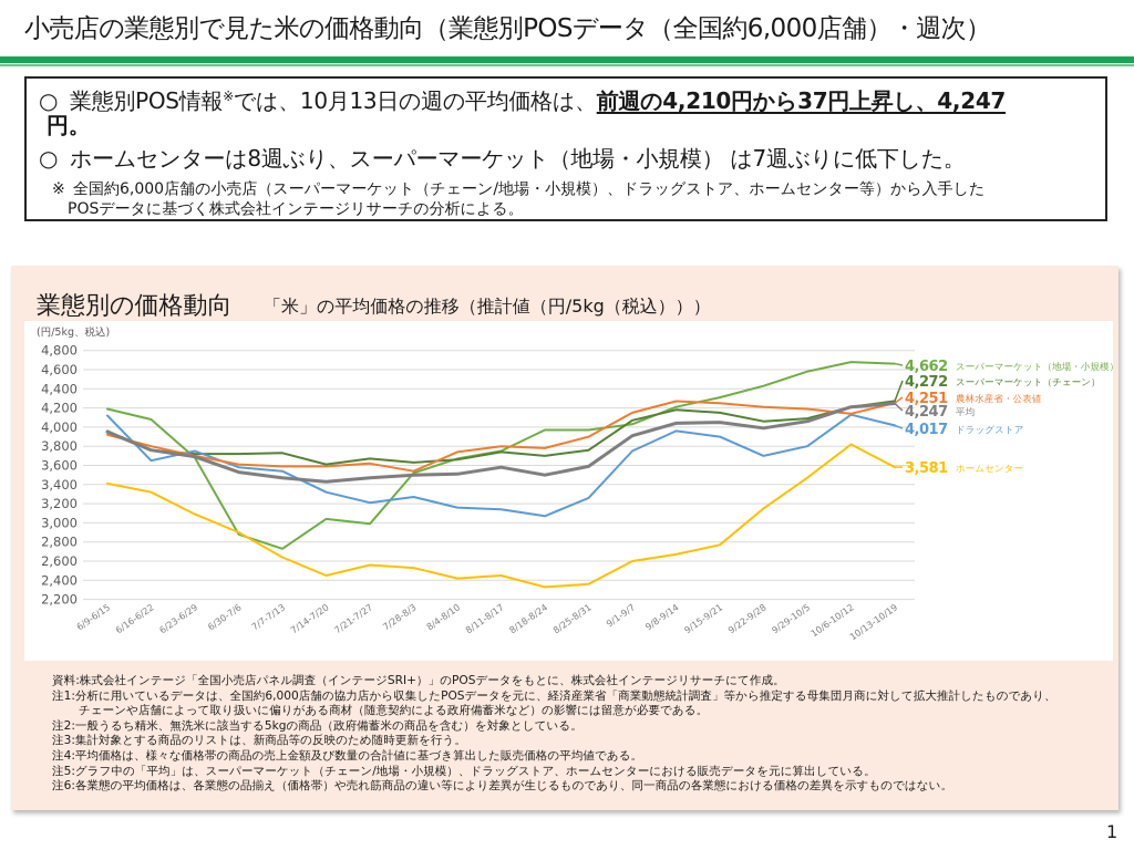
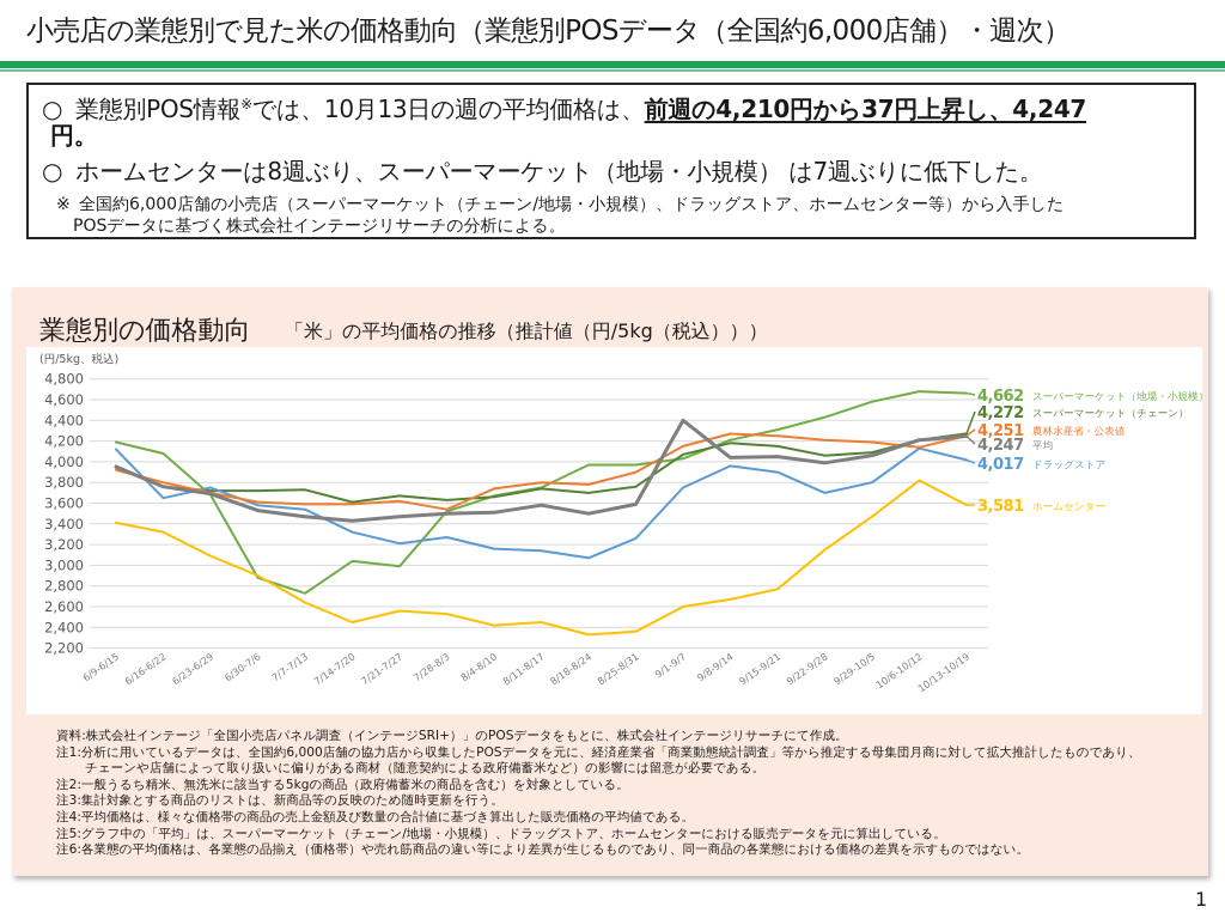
平均/9/1-9/7: 3900 -> 4400
